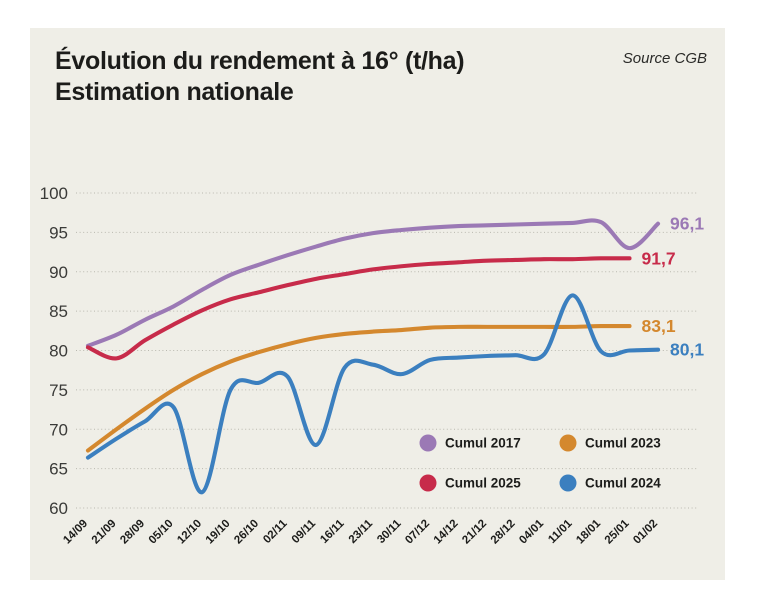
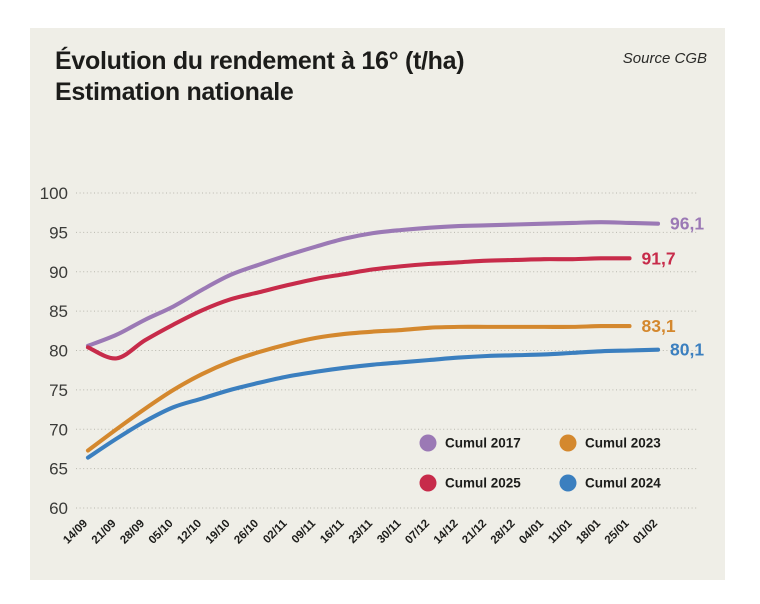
Cumul 2024/12/10: 62 -> 74
Cumul 2024/09/11: 68 -> 77
Cumul 2024/30/11: 77 -> 78
Cumul 2024/11/01: 87 -> 80
Cumul 2017/25/01: 93 -> 96
